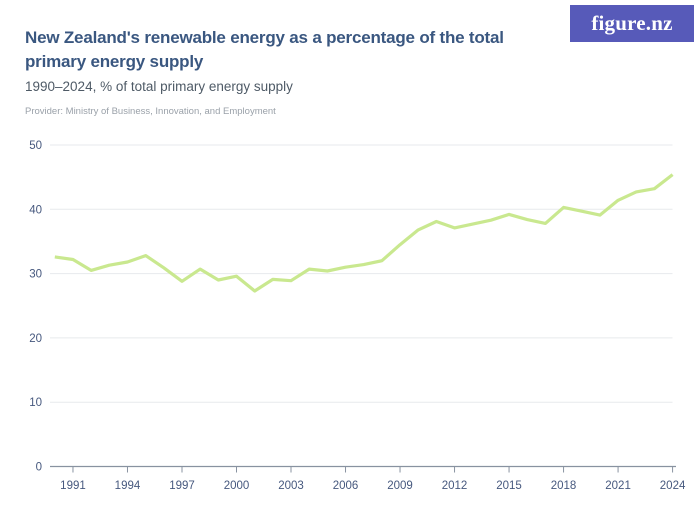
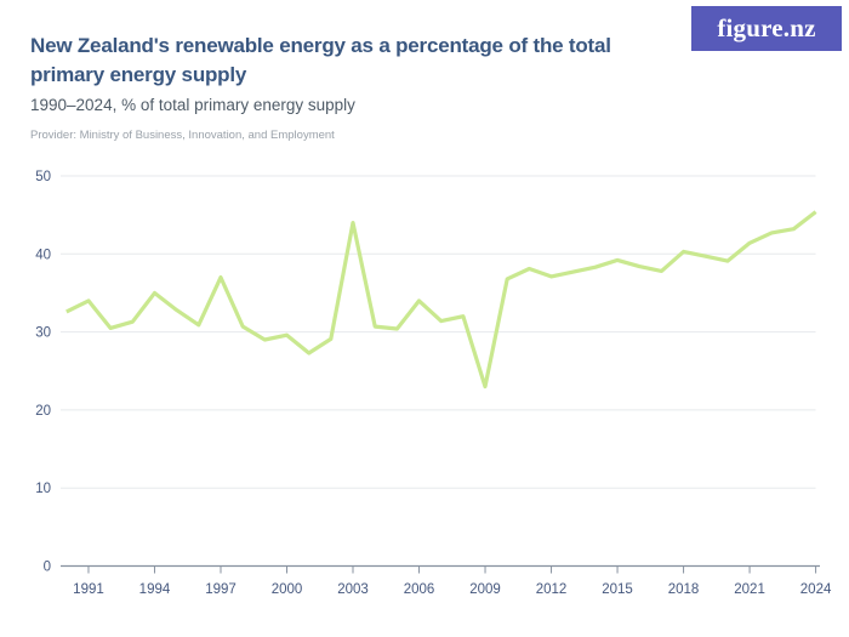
1991: 32 -> 34
1994: 32 -> 35
1997: 29 -> 37
2003: 29 -> 44
2006: 31 -> 34
2009: 34 -> 23
